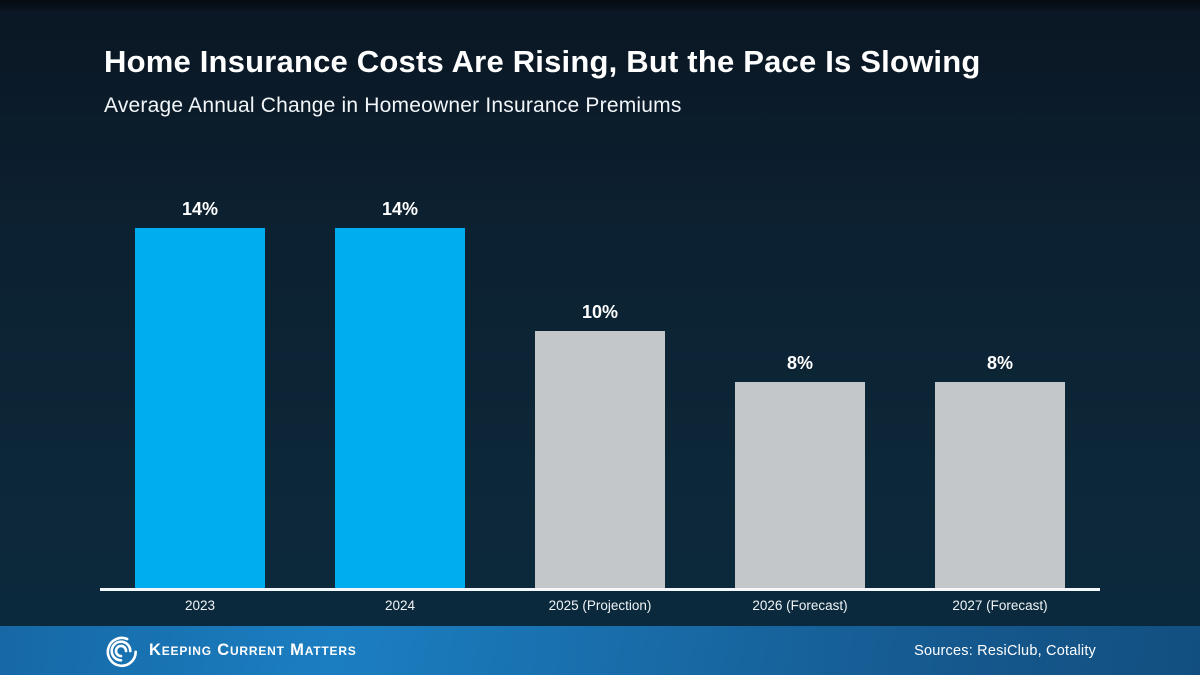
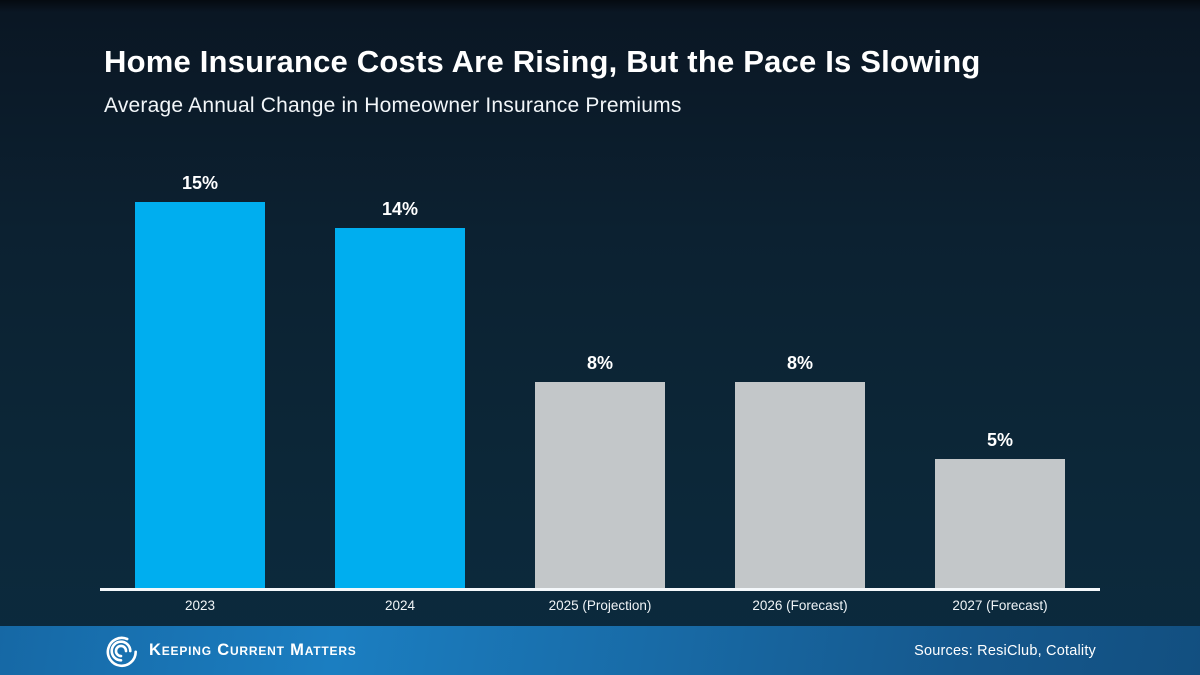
2023: 14% -> 15%
2025 (Projection): 10% -> 8%
2027 (Forecast): 8% -> 5%
